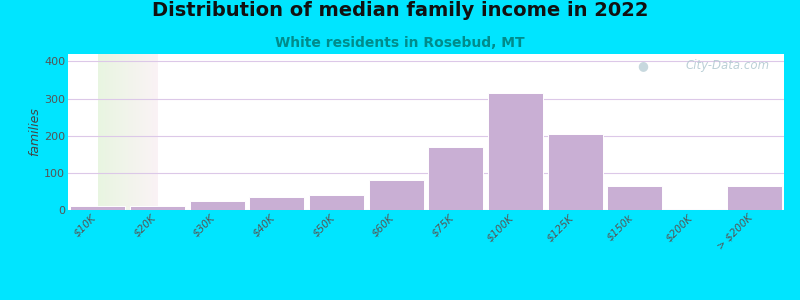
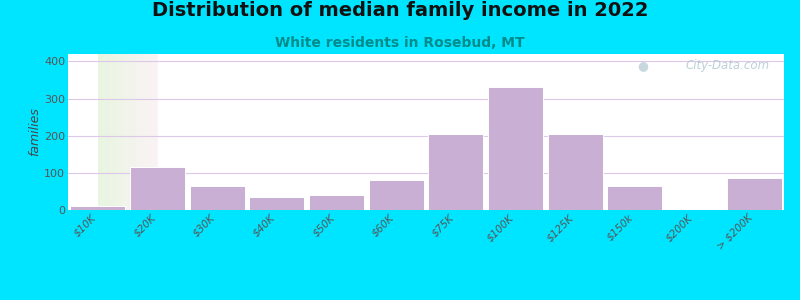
$20K: 10 -> 115
$30K: 25 -> 65
$75K: 170 -> 205
$100K: 315 -> 330
> $200K: 65 -> 85
